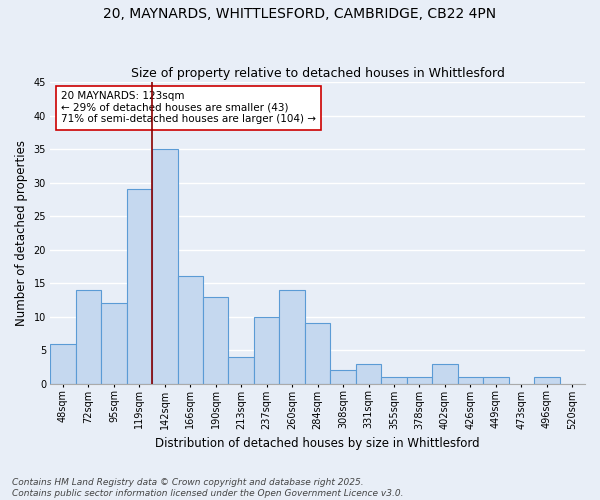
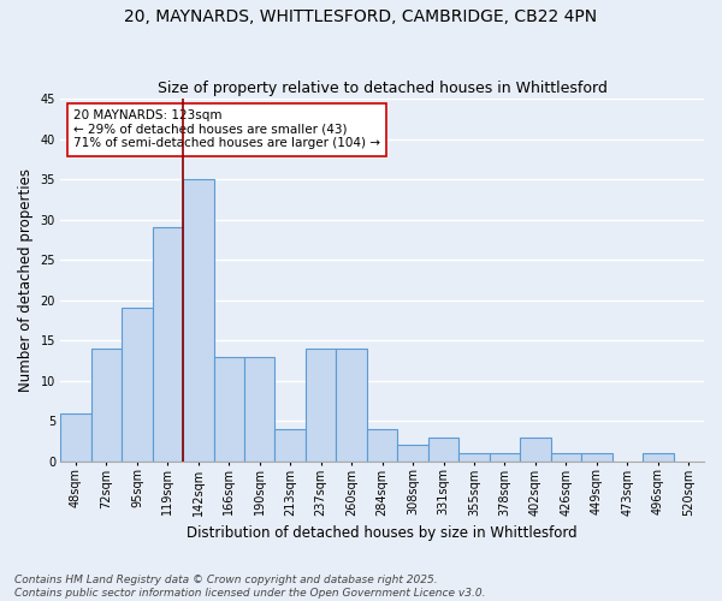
95sqm: 12 -> 19
166sqm: 16 -> 13
237sqm: 10 -> 14
284sqm: 9 -> 4
